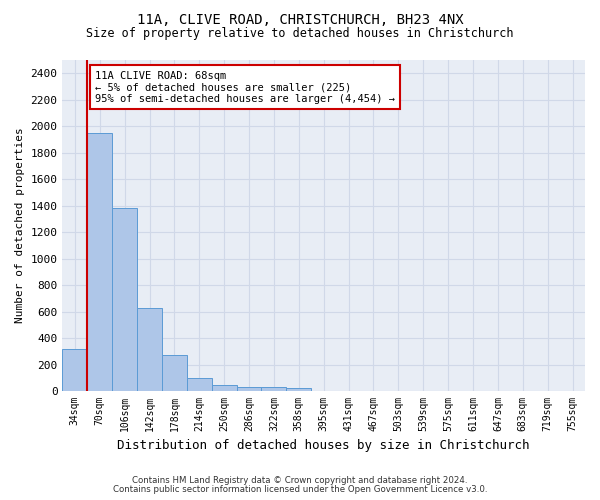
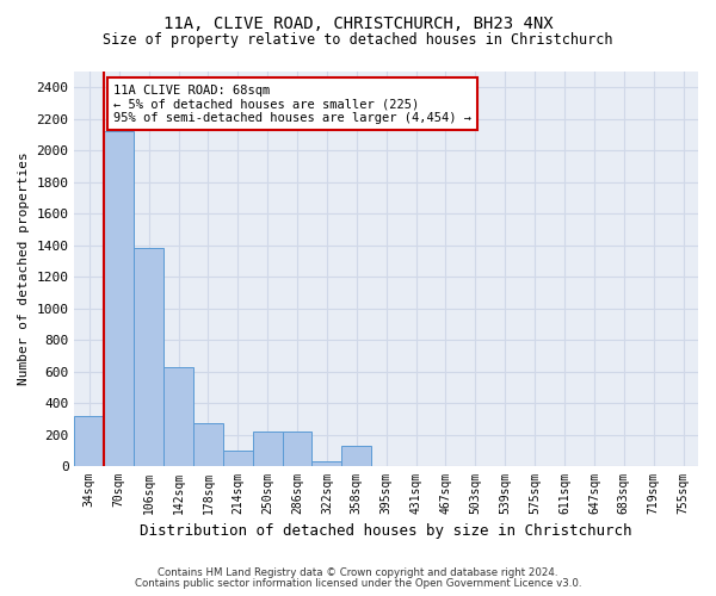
70sqm: 1950 -> 2120
250sqm: 50 -> 220
286sqm: 30 -> 220
358sqm: 20 -> 130
